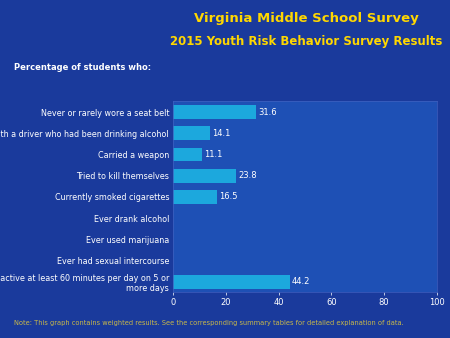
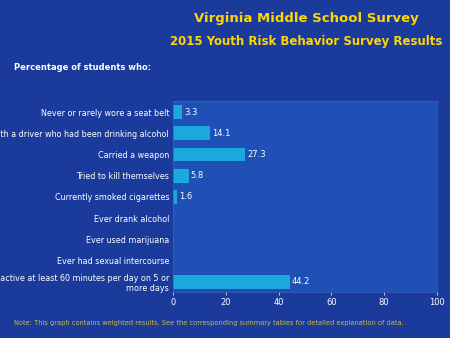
Never or rarely wore a seat belt: 31.6 -> 3.3
Carried a weapon: 11.1 -> 27.3
Tried to kill themselves: 23.8 -> 5.8
Currently smoked cigarettes: 16.5 -> 1.6
